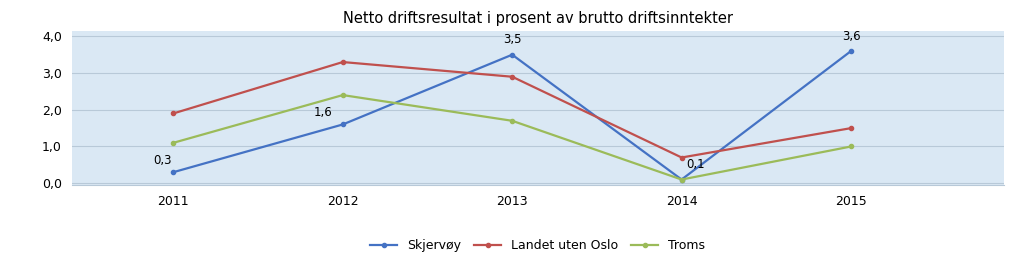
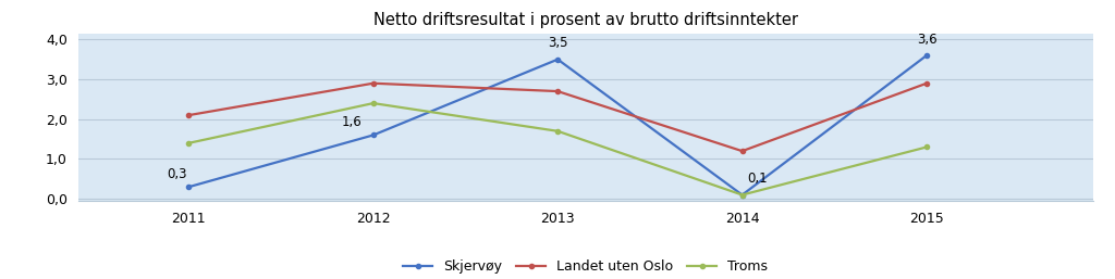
Landet uten Oslo/2011: 1,9 -> 2,1
Troms/2011: 1,1 -> 1,4
Landet uten Oslo/2012: 3,3 -> 2,9
Landet uten Oslo/2013: 2,9 -> 2,7
Landet uten Oslo/2014: 0,7 -> 1,2
Landet uten Oslo/2015: 1,5 -> 2,9
Troms/2015: 1,0 -> 1,3
